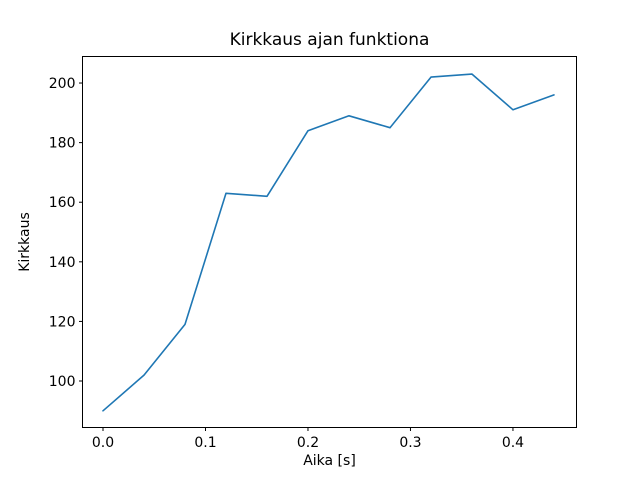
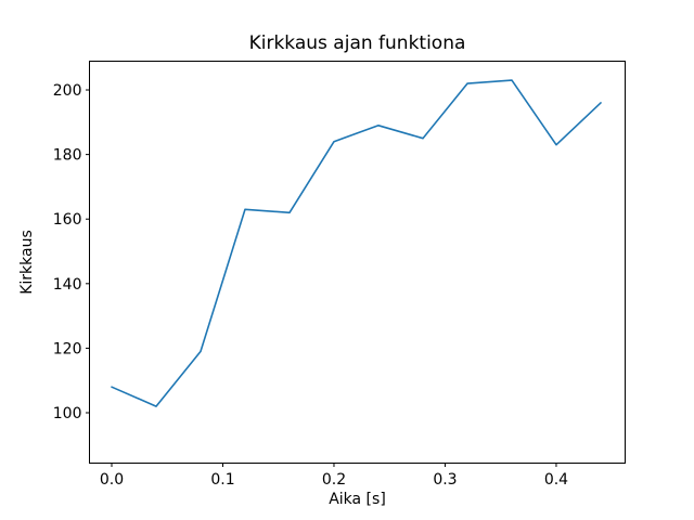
0.0: 90 -> 108
0.4: 191 -> 183
